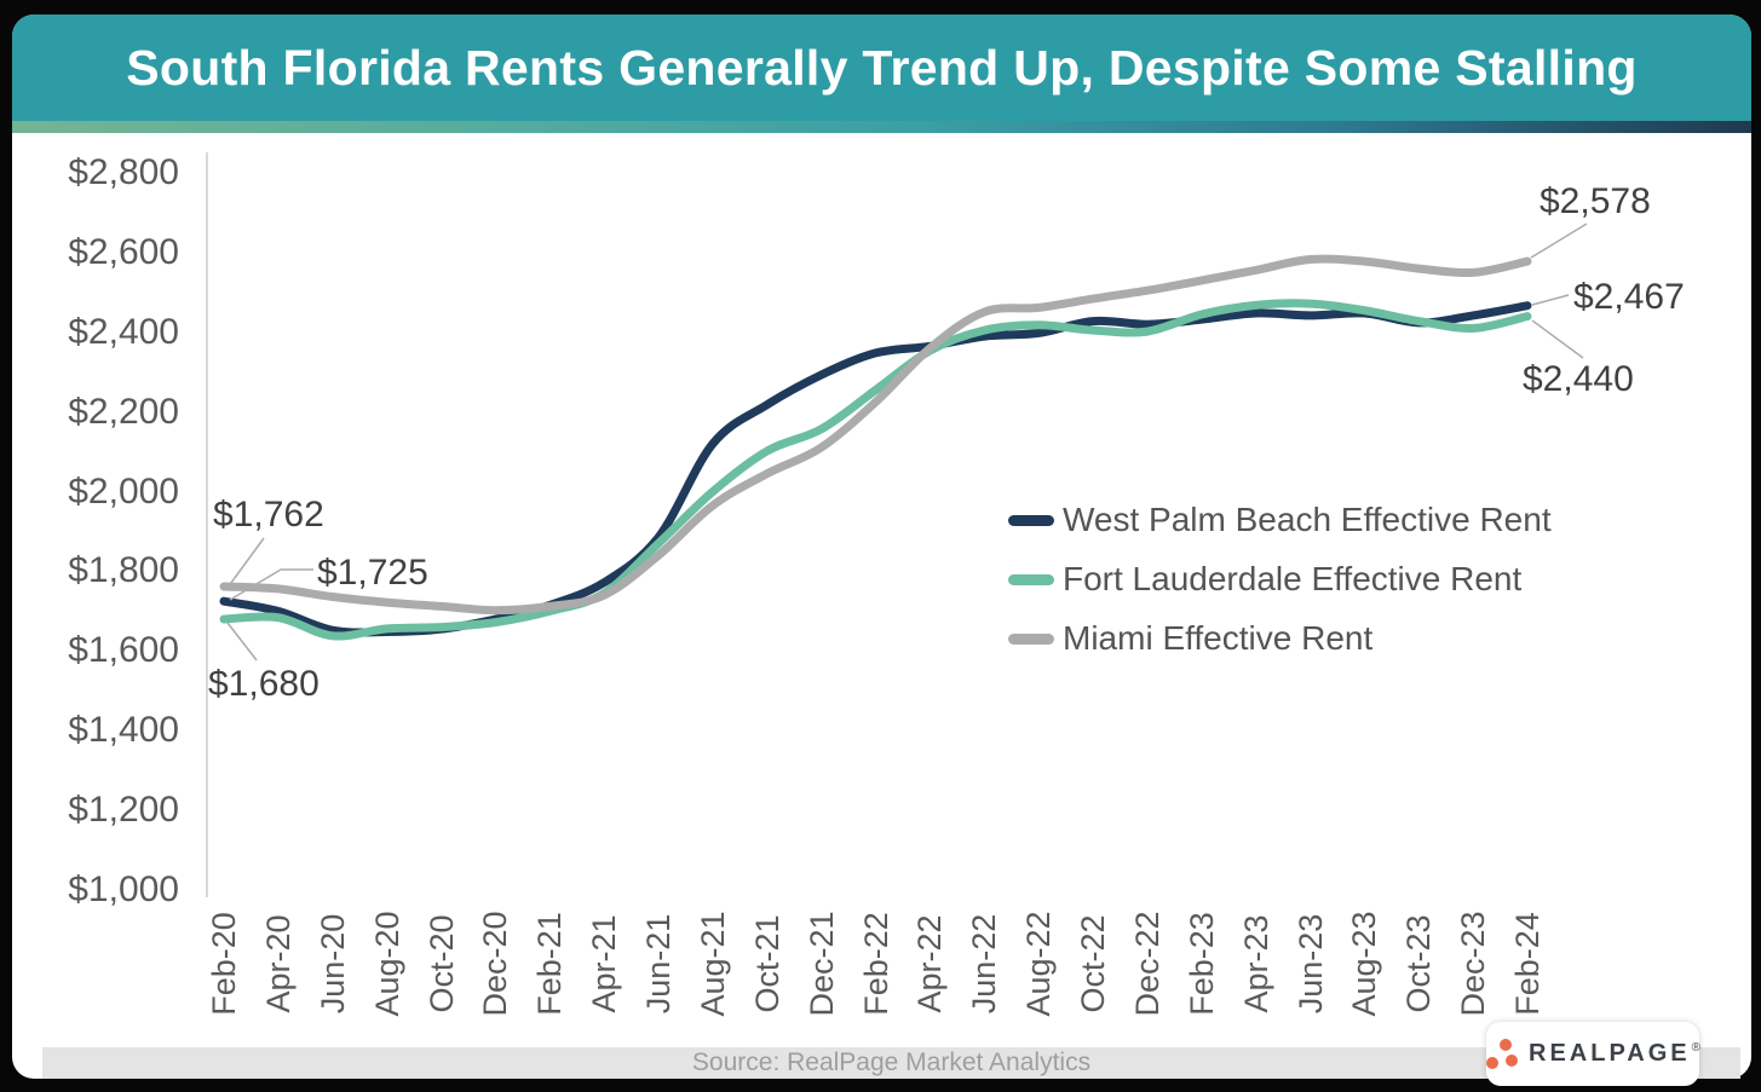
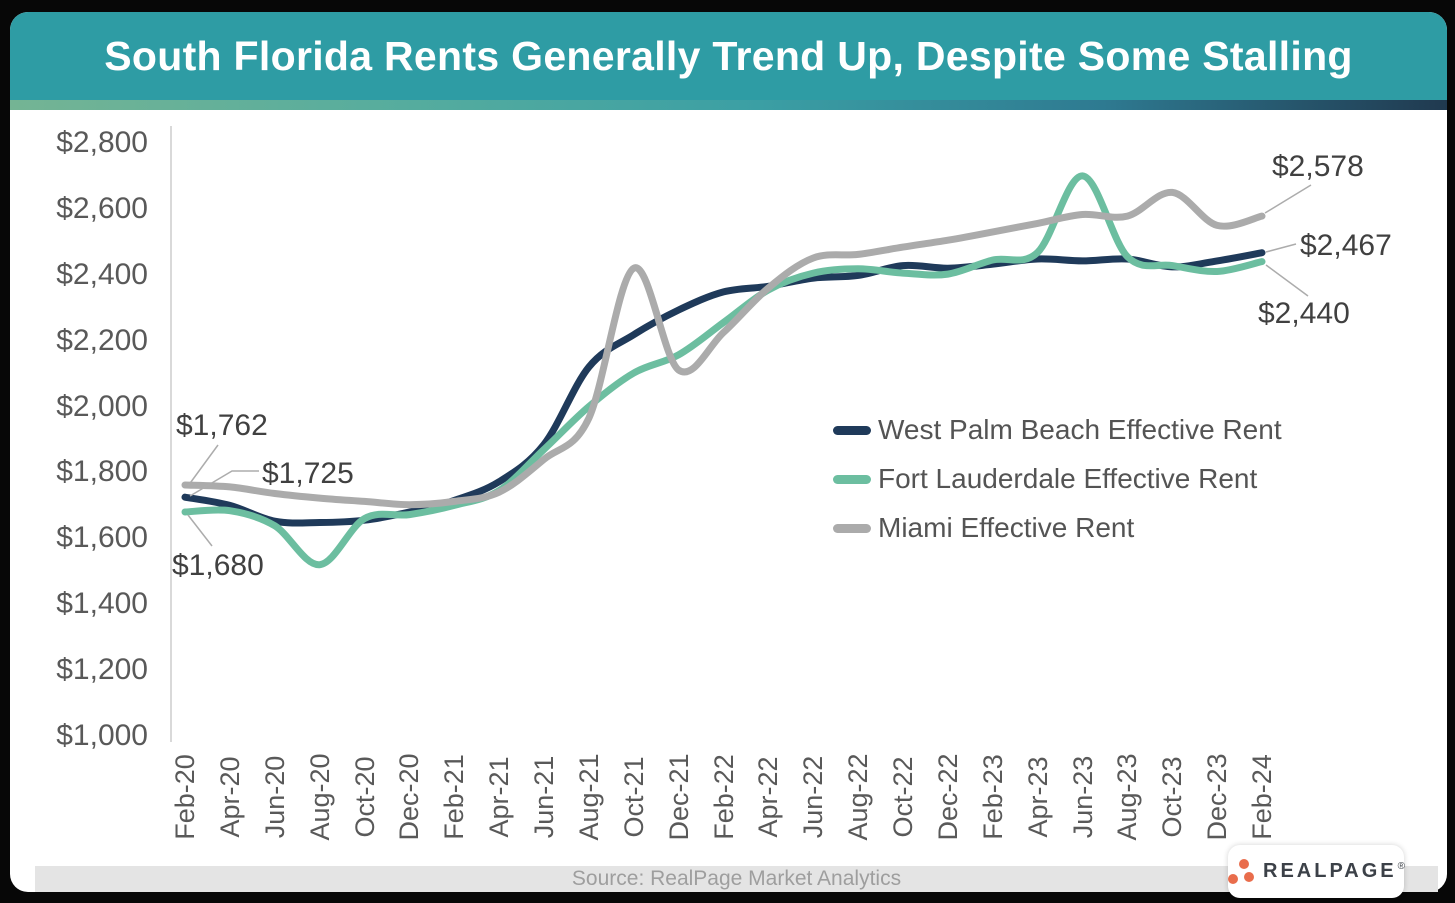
Fort Lauderdale Effective Rent/Aug-20: $1660 -> $1520
Miami Effective Rent/Oct-21: $2040 -> $2420
Fort Lauderdale Effective Rent/Jun-23: $2470 -> $2700
Miami Effective Rent/Oct-23: $2560 -> $2650
